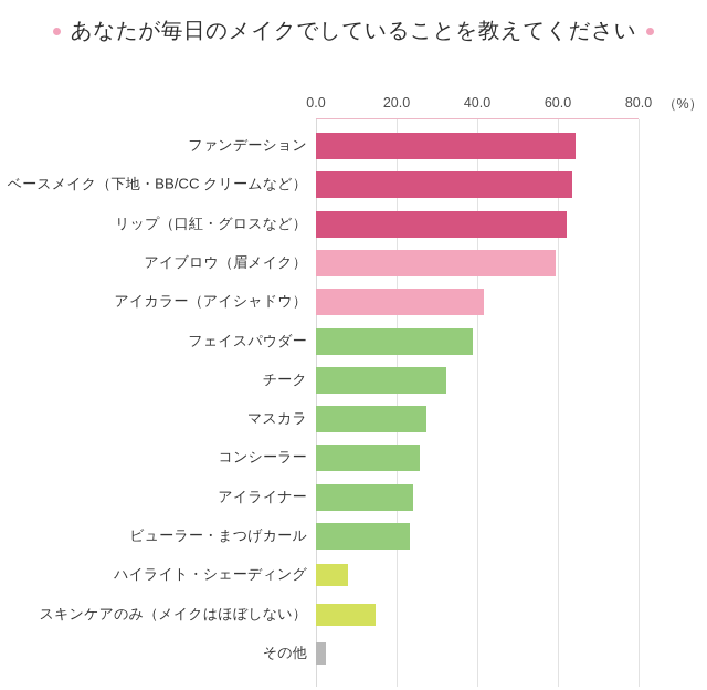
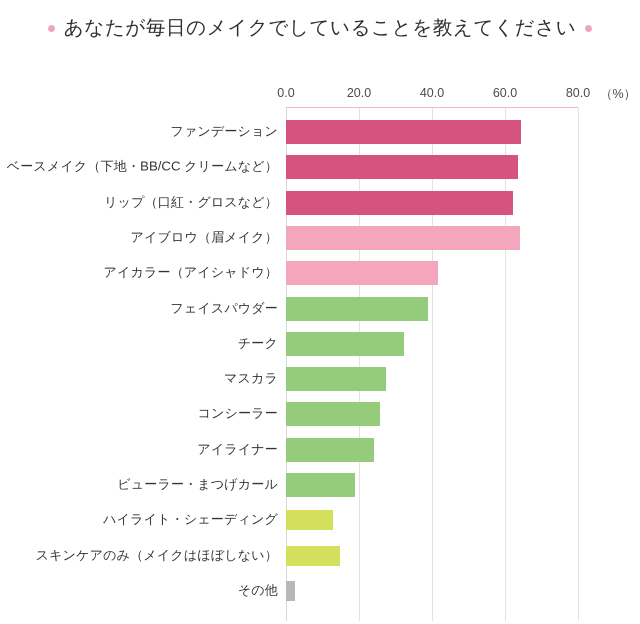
アイブロウ（眉メイク）: 60 -> 64
ビューラー・まつげカール: 23 -> 19
ハイライト・シェーディング: 8 -> 13
